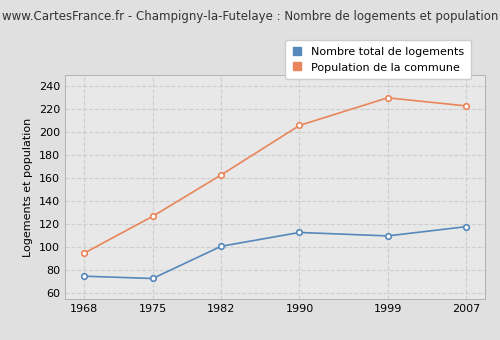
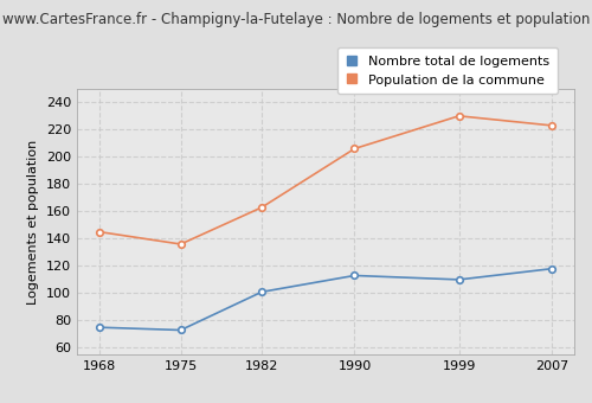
Population de la commune/1968: 95 -> 145
Population de la commune/1975: 127 -> 136
